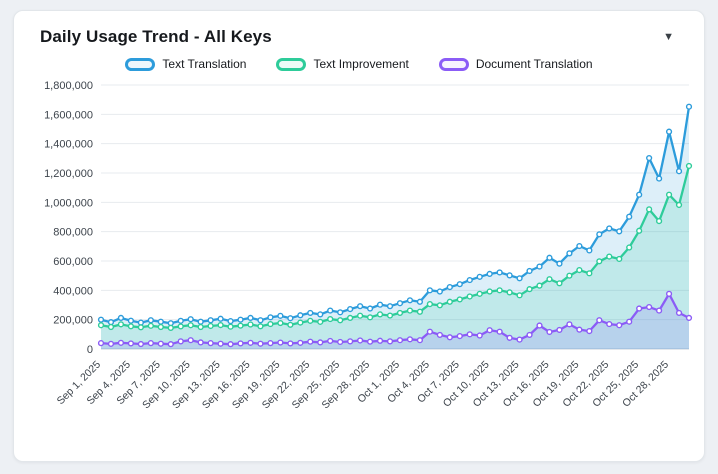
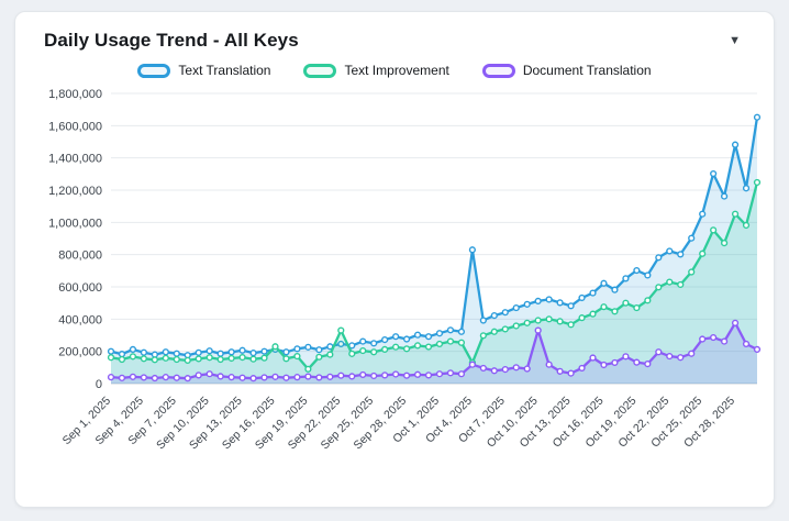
Text Improvement/Sep 16, 2025: 170000 -> 230000
Text Improvement/Sep 19, 2025: 180000 -> 90000
Text Improvement/Sep 22, 2025: 190000 -> 330000
Text Translation/Oct 4, 2025: 400000 -> 830000
Text Improvement/Oct 4, 2025: 310000 -> 130000
Document Translation/Oct 10, 2025: 130000 -> 330000
Text Improvement/Oct 19, 2025: 540000 -> 470000
